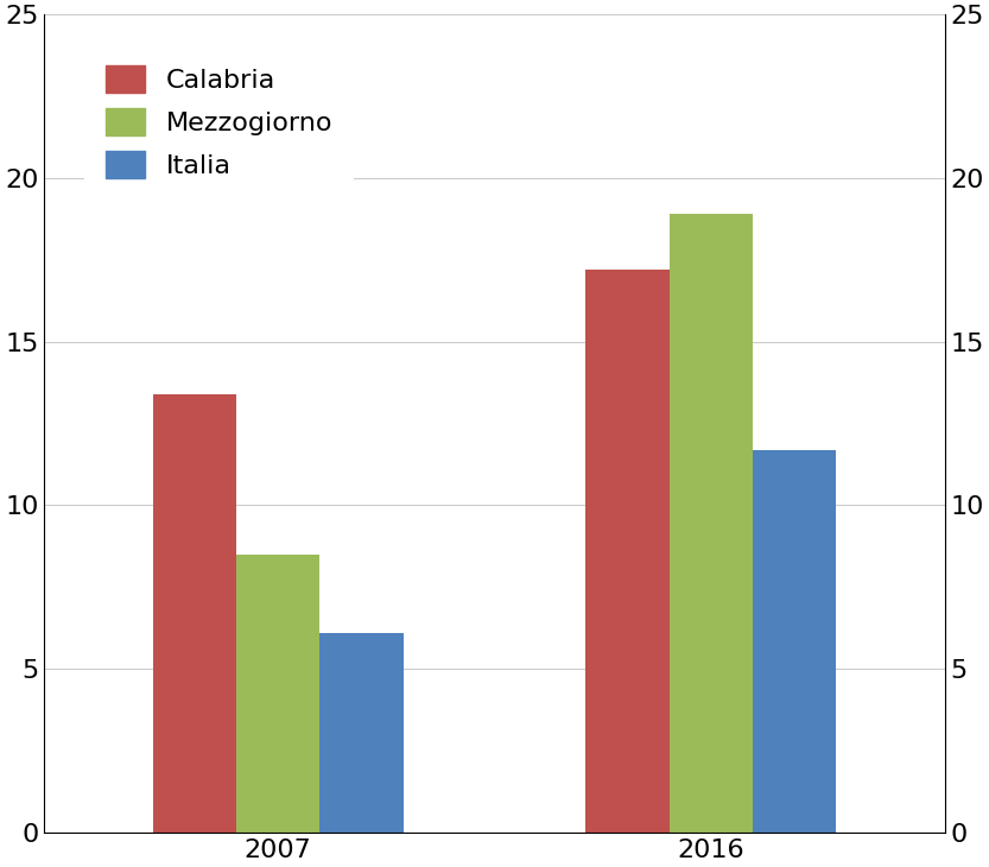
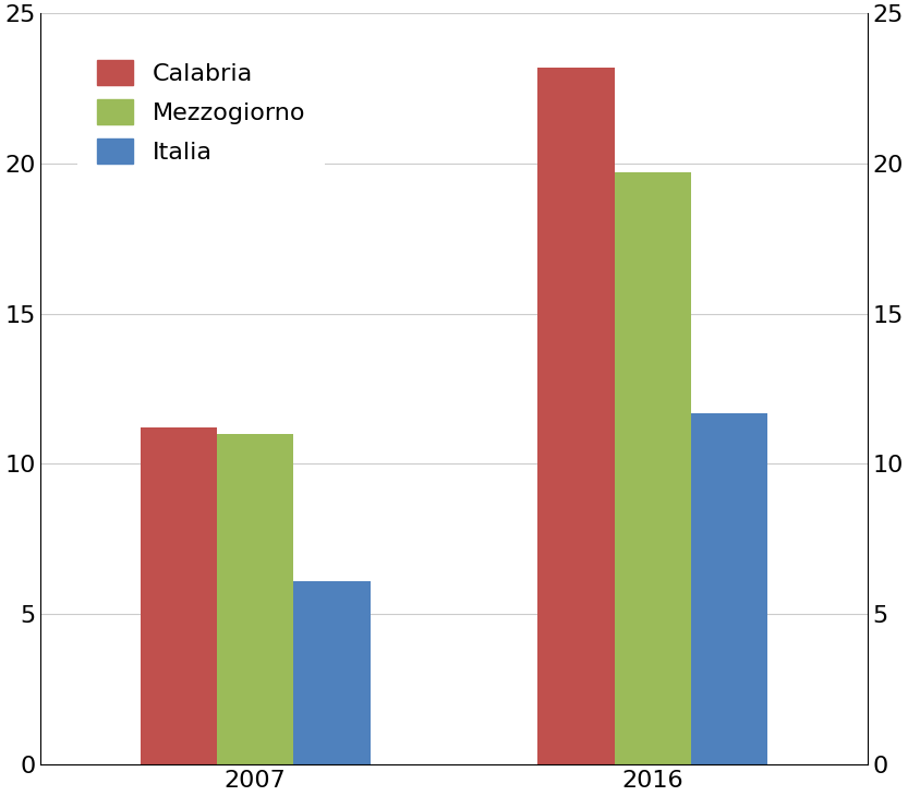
Calabria/2007: 13.4 -> 11.2
Mezzogiorno/2007: 8.5 -> 11.0
Calabria/2016: 17.2 -> 23.2
Mezzogiorno/2016: 18.9 -> 19.7
